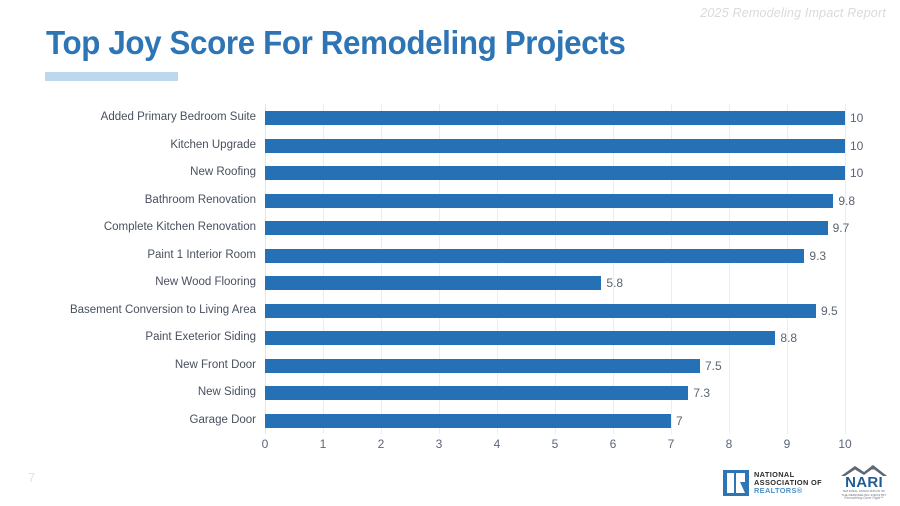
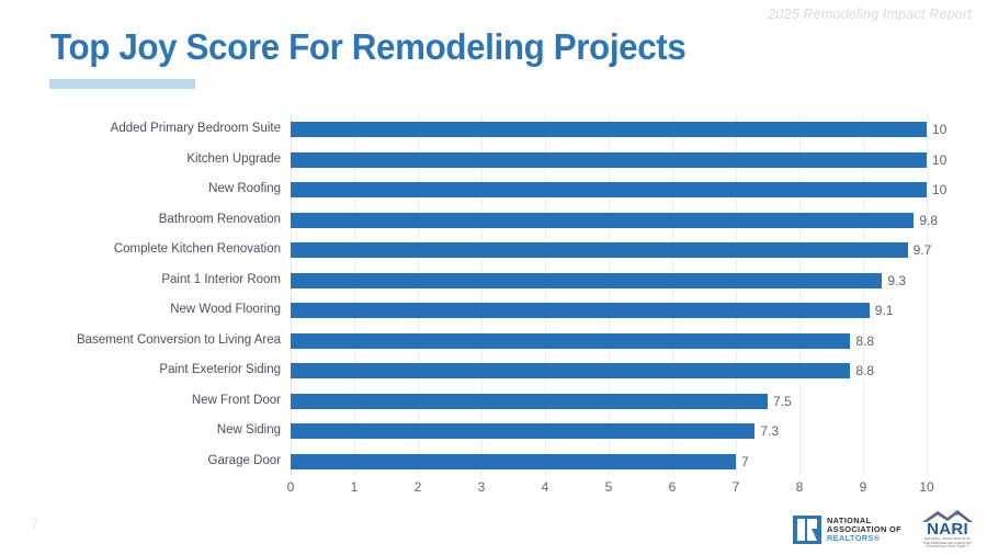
New Wood Flooring: 5.8 -> 9.1
Basement Conversion to Living Area: 9.5 -> 8.8
